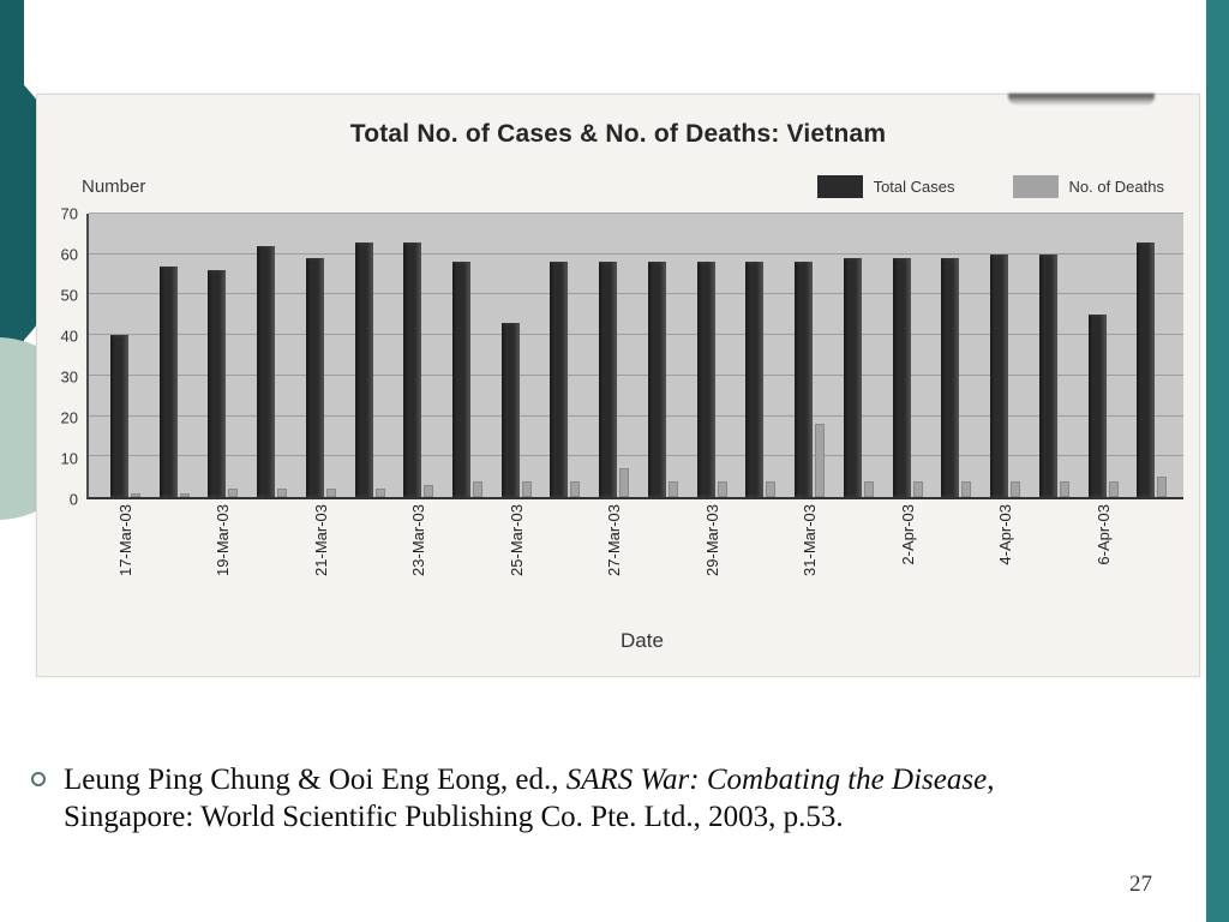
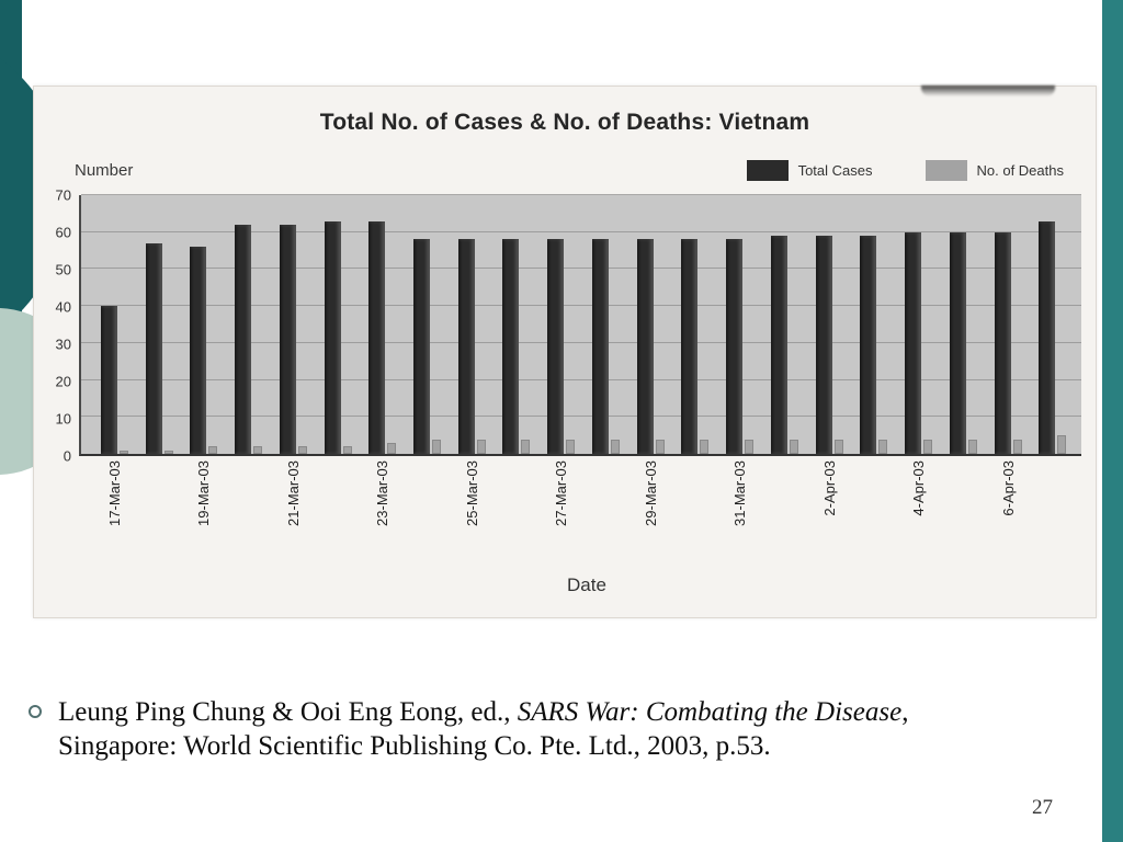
Total Cases/21-Mar-03: 59 -> 62
Total Cases/25-Mar-03: 43 -> 58
No. of Deaths/27-Mar-03: 7 -> 4
No. of Deaths/31-Mar-03: 18 -> 4
Total Cases/6-Apr-03: 45 -> 60
